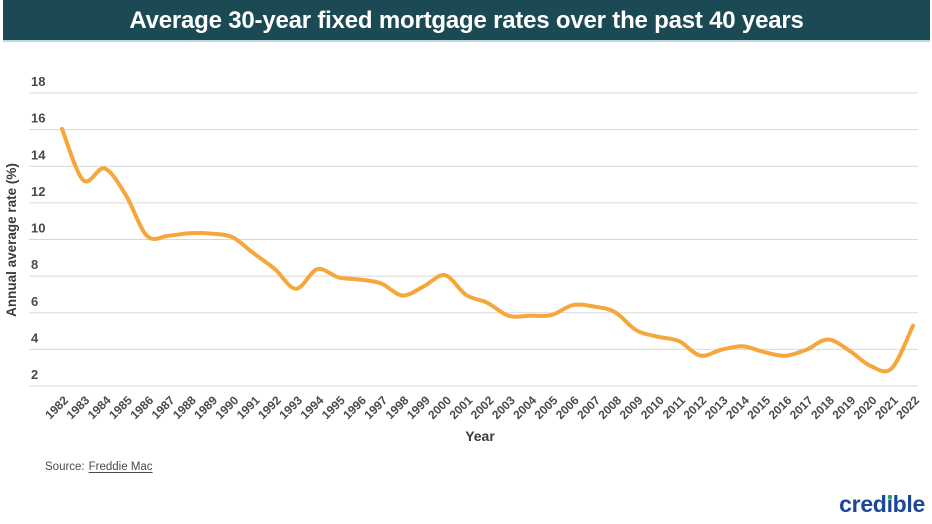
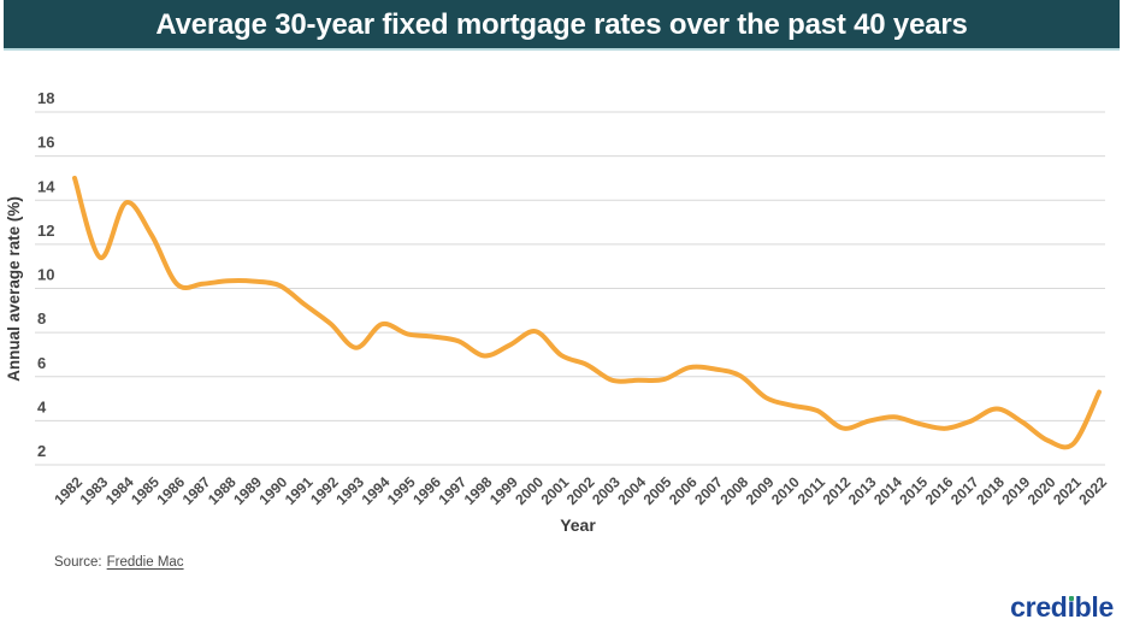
1982: 16.0 -> 15.0
1983: 13.2 -> 11.4
